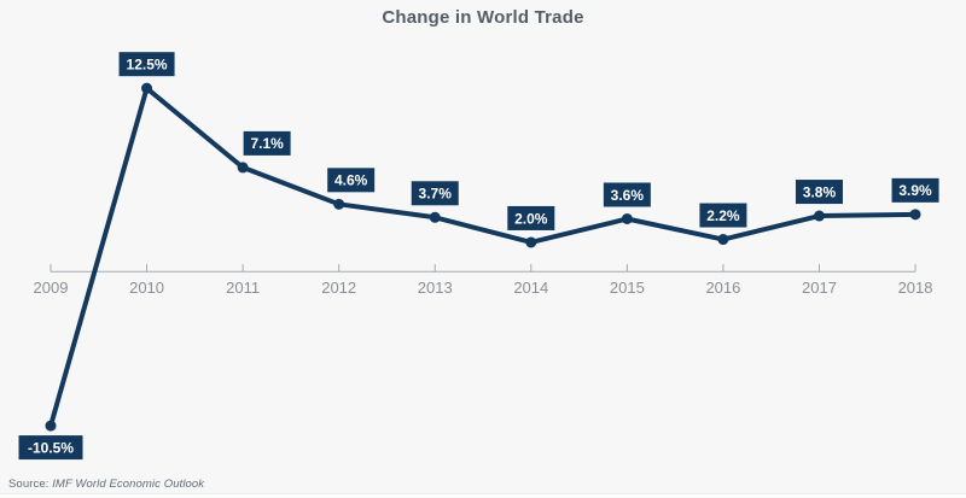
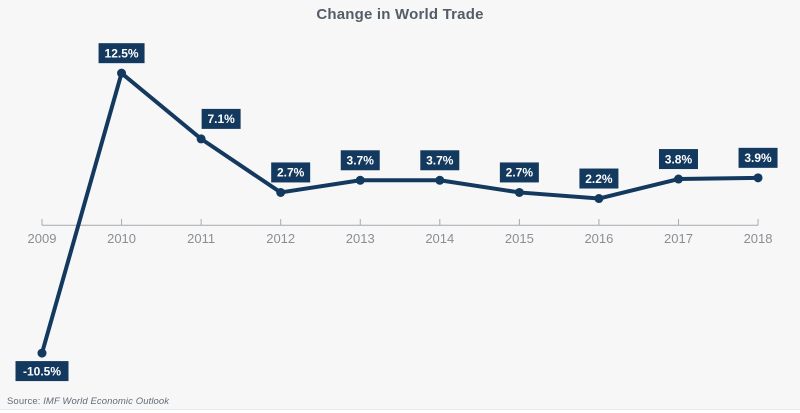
2012: 4.6% -> 2.7%
2014: 2.0% -> 3.7%
2015: 3.6% -> 2.7%
